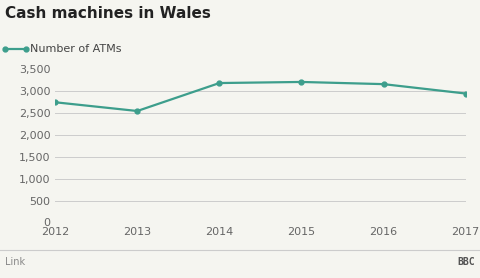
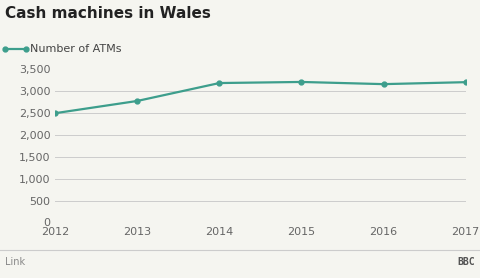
2012: 2,750 -> 2,500
2013: 2,550 -> 2,780
2017: 2,950 -> 3,210
